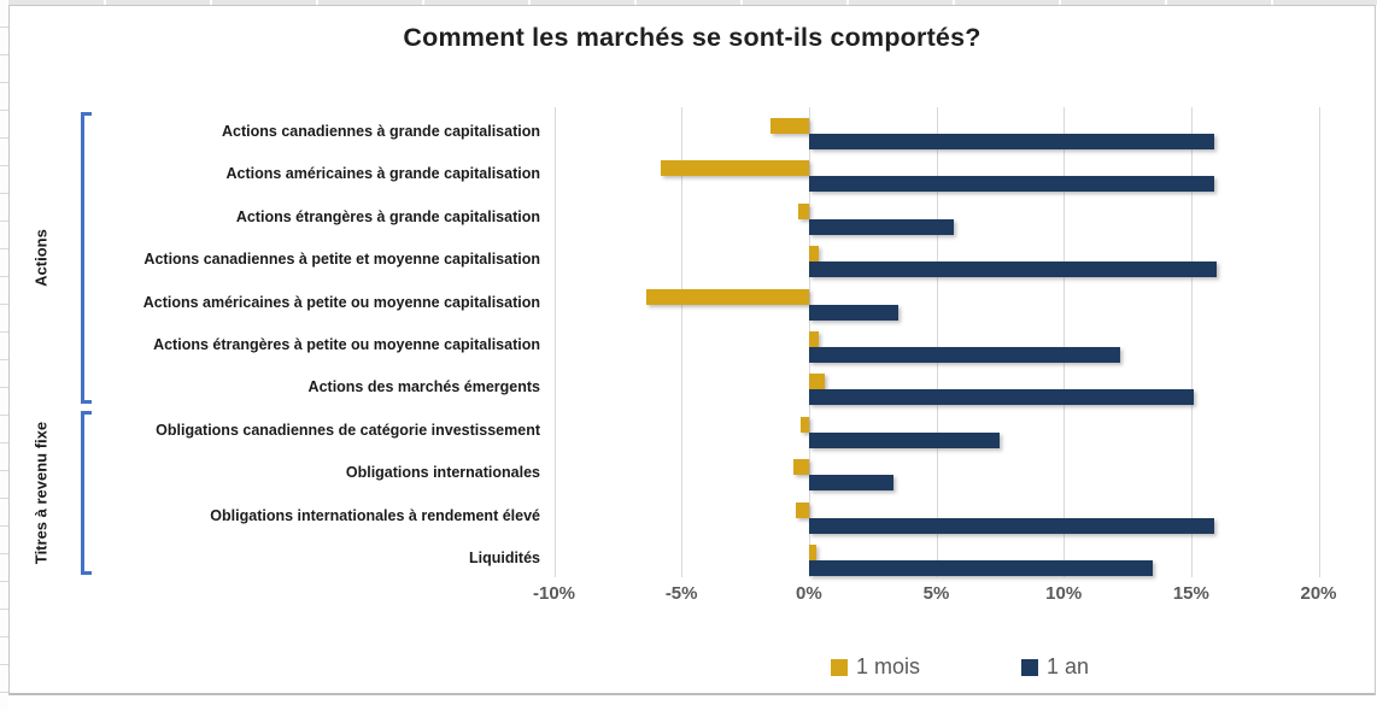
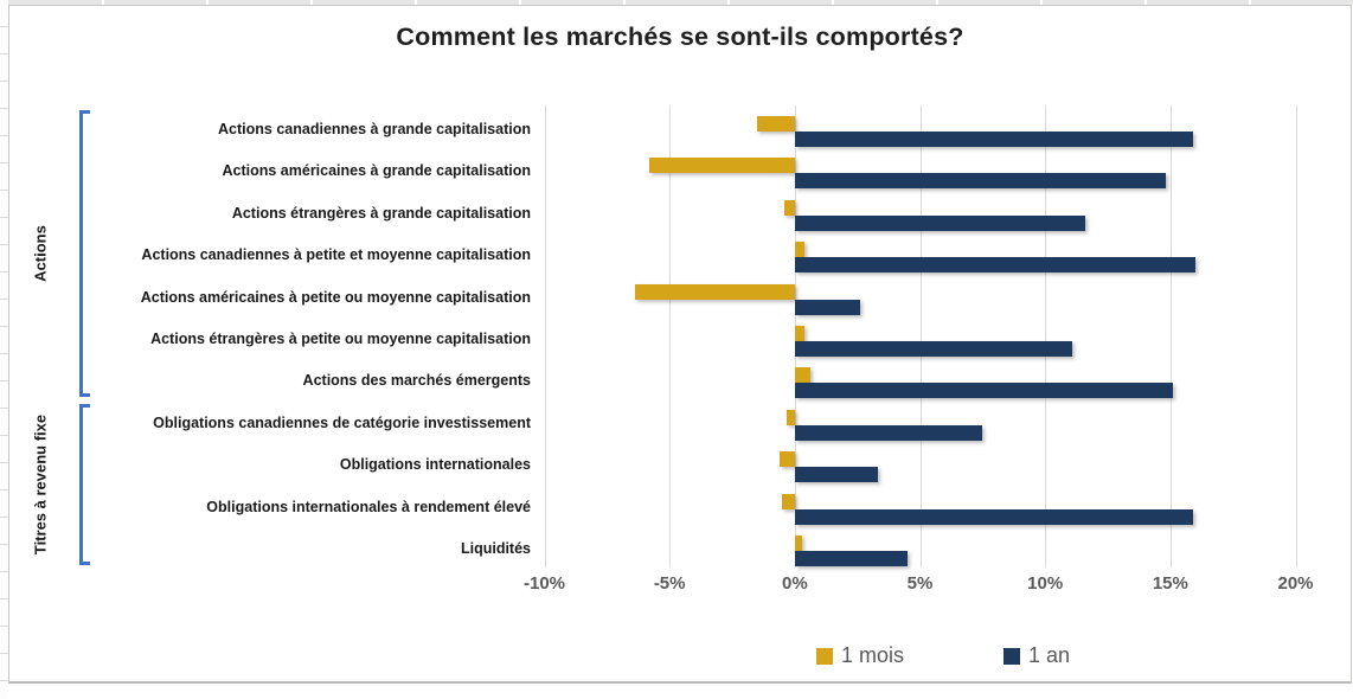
1 an/Actions américaines à grande capitalisation: 15.9% -> 14.8%
1 an/Actions étrangères à grande capitalisation: 5.7% -> 11.6%
1 an/Actions américaines à petite ou moyenne capitalisation: 3.5% -> 2.6%
1 an/Actions étrangères à petite ou moyenne capitalisation: 12.2% -> 11.1%
1 an/Liquidités: 13.5% -> 4.5%
